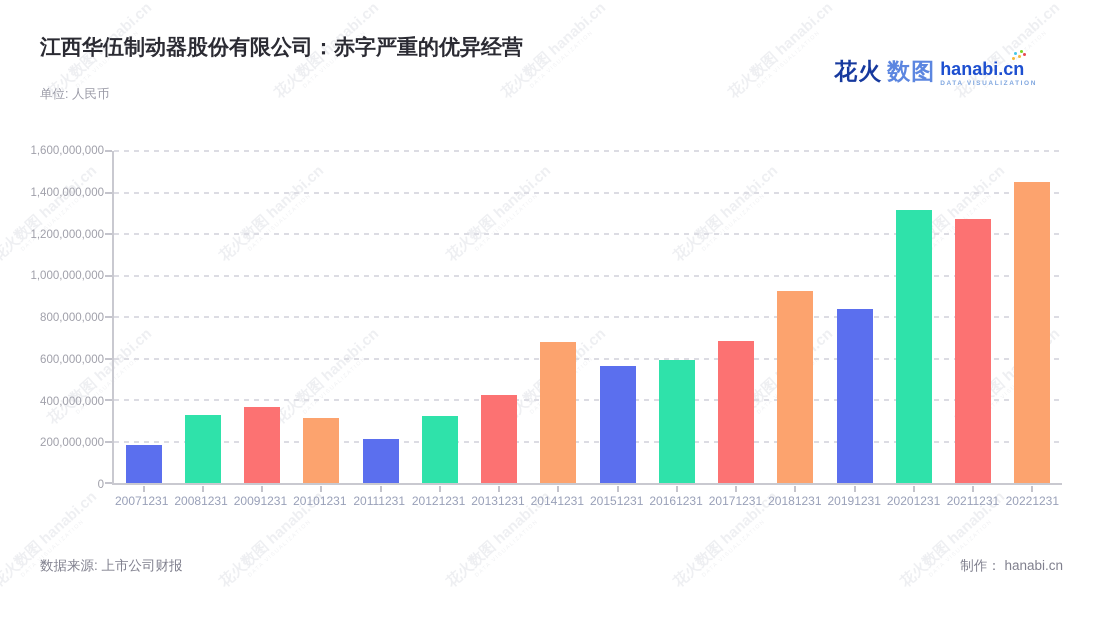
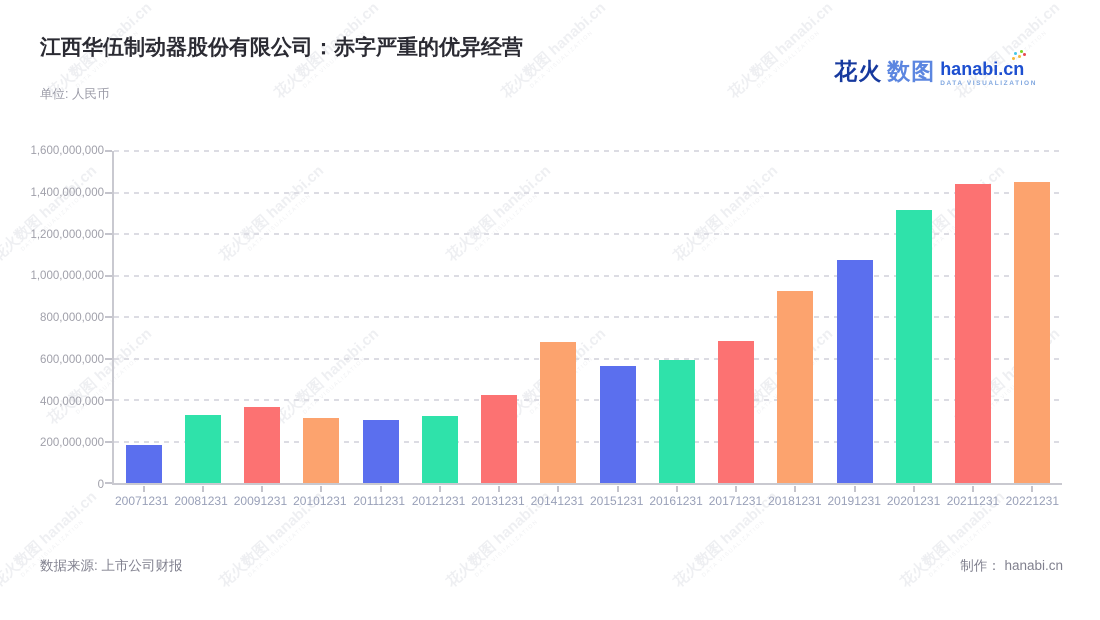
20111231: 210000000 -> 300000000
20191231: 840000000 -> 1070000000
20211231: 1270000000 -> 1440000000
